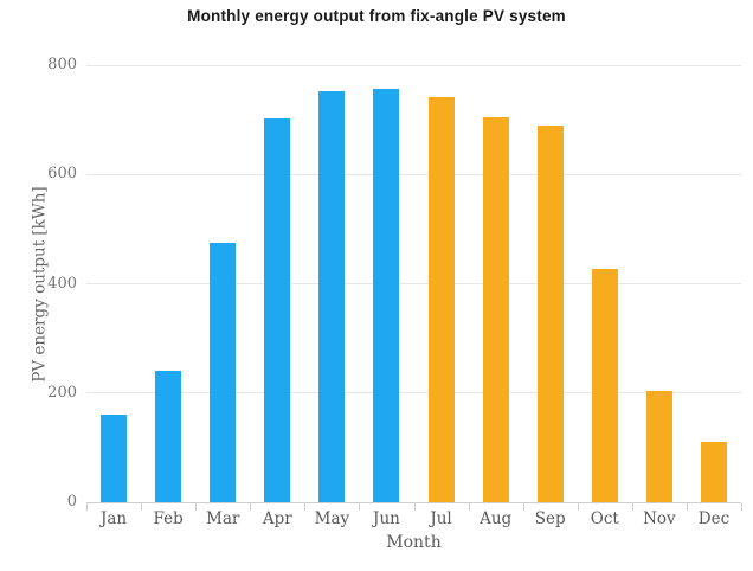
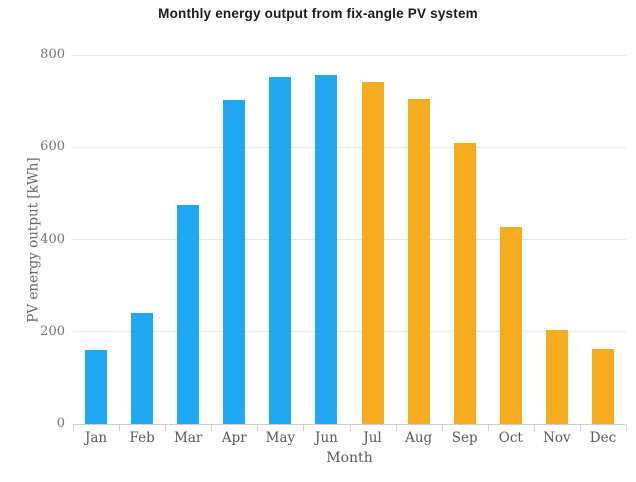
Sep: 690 -> 610
Dec: 110 -> 160
